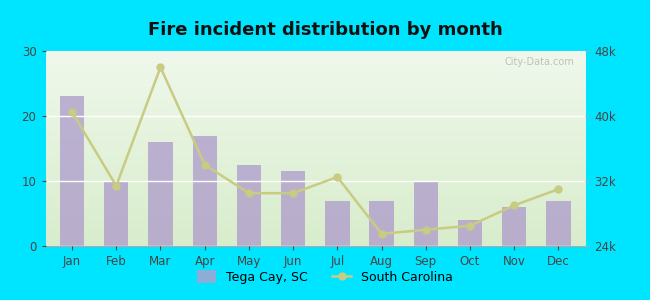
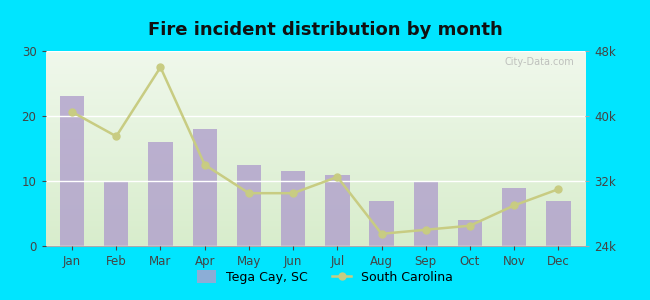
South Carolina/Feb: 31.4k -> 37.5k
Tega Cay, SC/Apr: 17.0 -> 18.0
Tega Cay, SC/Jul: 7.0 -> 11.0
Tega Cay, SC/Nov: 6.0 -> 9.0
